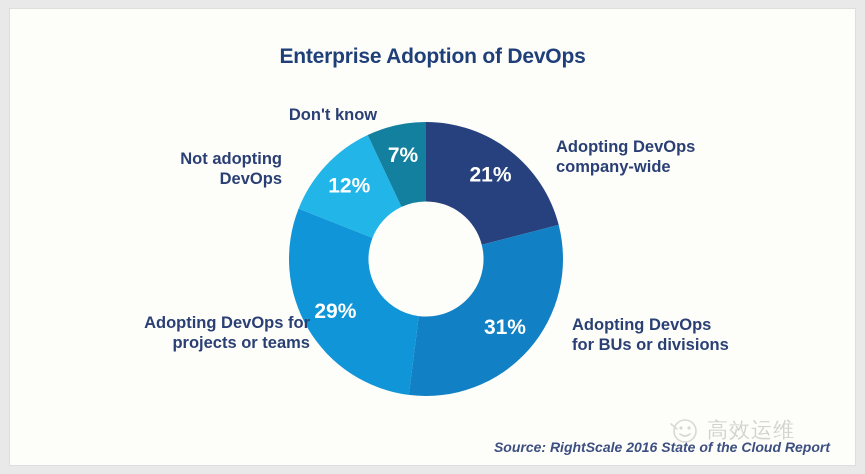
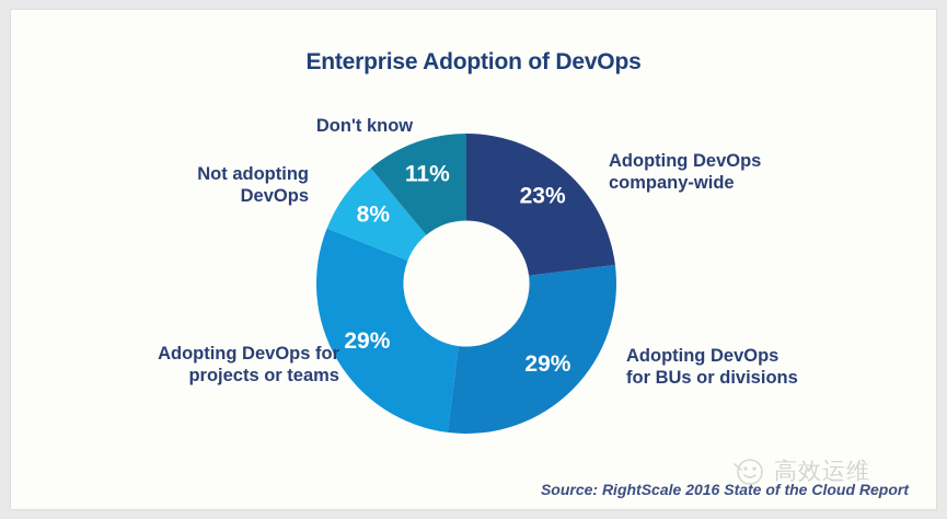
Adopting DevOps company-wide: 21% -> 23%
Adopting DevOps for BUs or divisions: 31% -> 29%
Not adopting DevOps: 12% -> 8%
Don't know: 7% -> 11%
